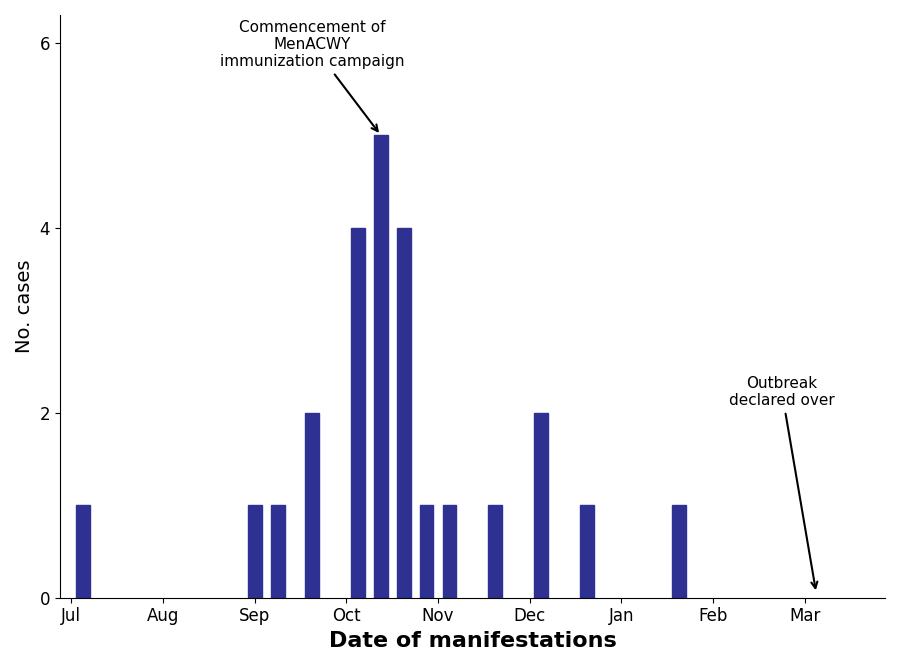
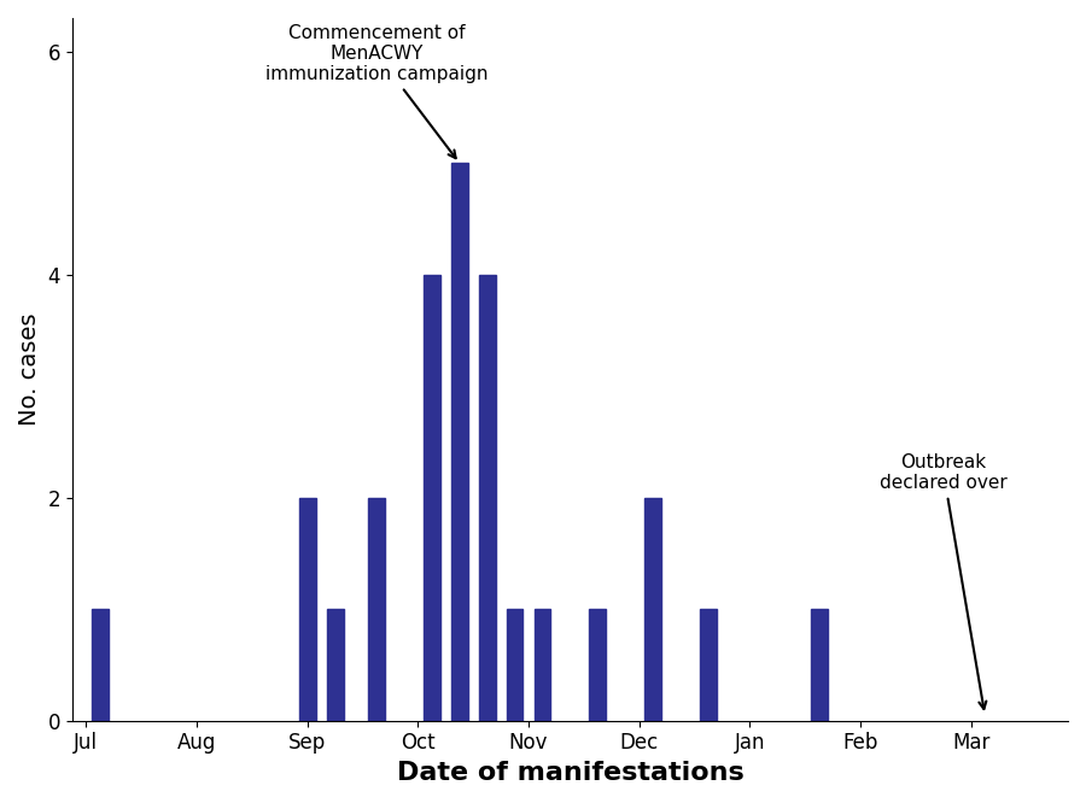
Sep: 1 -> 2
